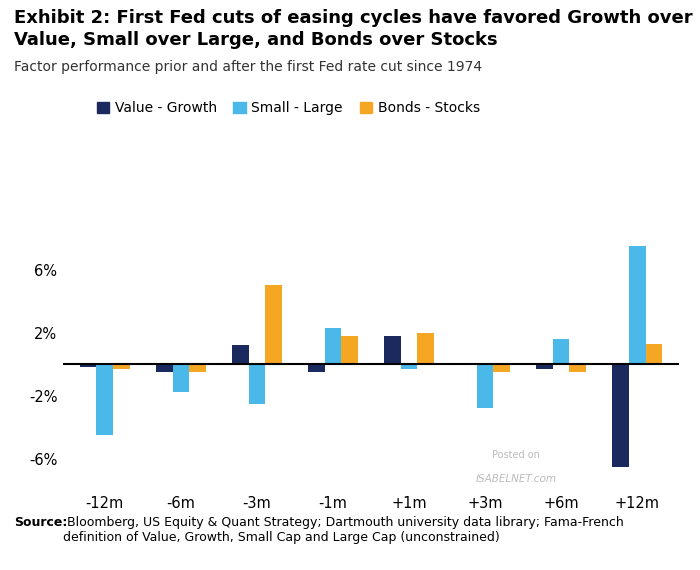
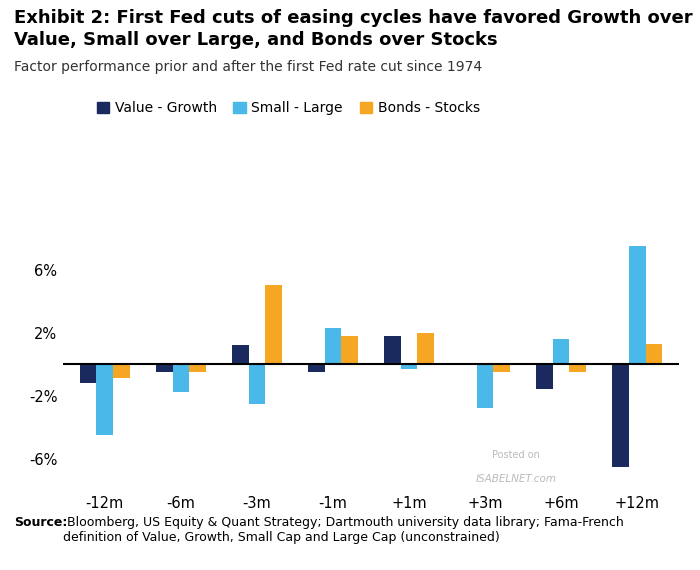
Value - Growth/-12m: -0.2% -> -1.2%
Bonds - Stocks/-12m: -0.3% -> -0.9%
Value - Growth/+6m: -0.3% -> -1.6%
